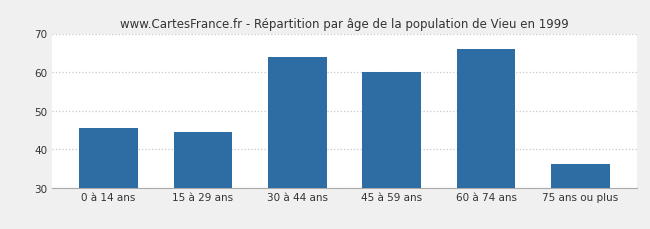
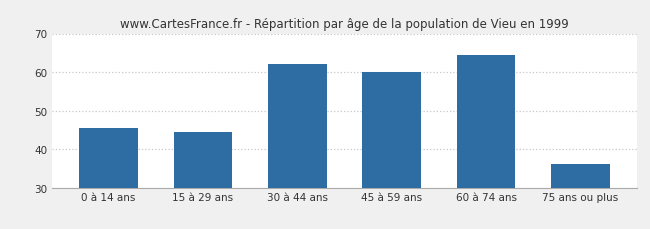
30 à 44 ans: 64.0 -> 62.0
60 à 74 ans: 66.0 -> 64.5
